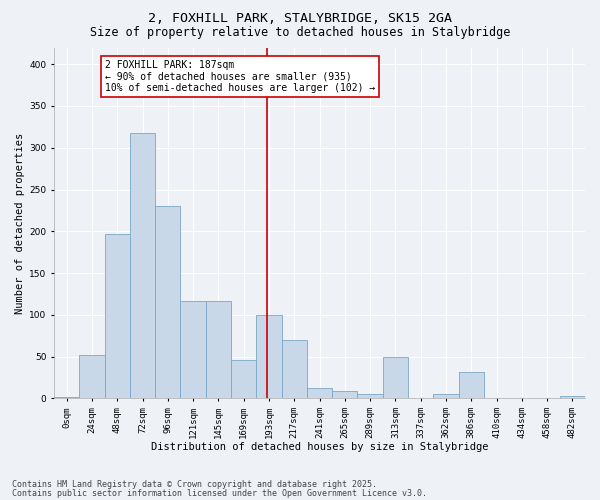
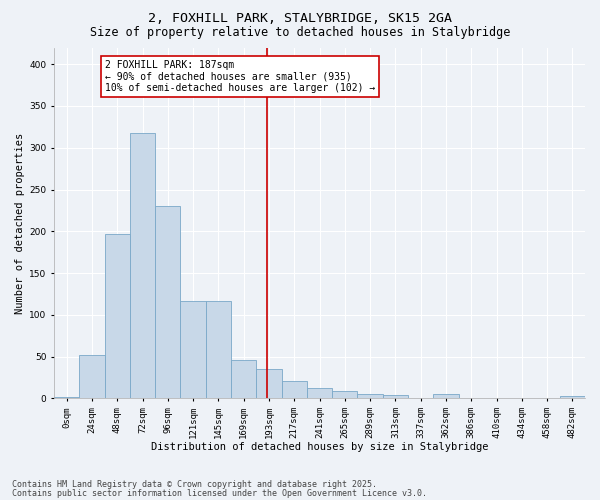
193sqm: 100 -> 35
217sqm: 70 -> 21
313sqm: 50 -> 4
386sqm: 32 -> 1
